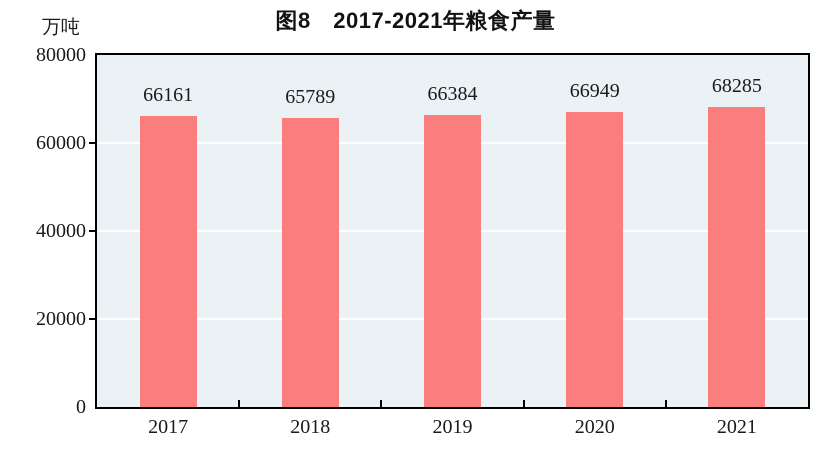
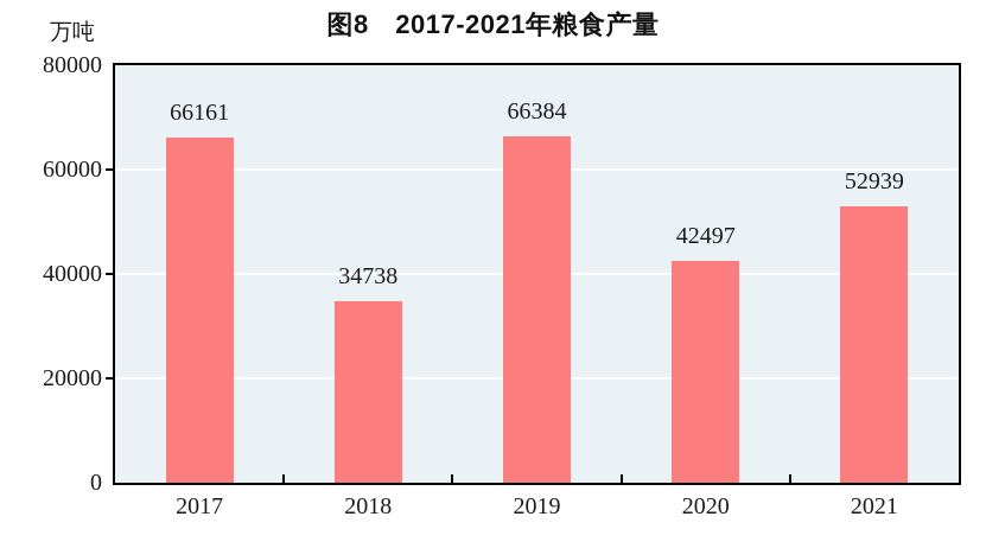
2018: 65789 -> 34738
2020: 66949 -> 42497
2021: 68285 -> 52939
